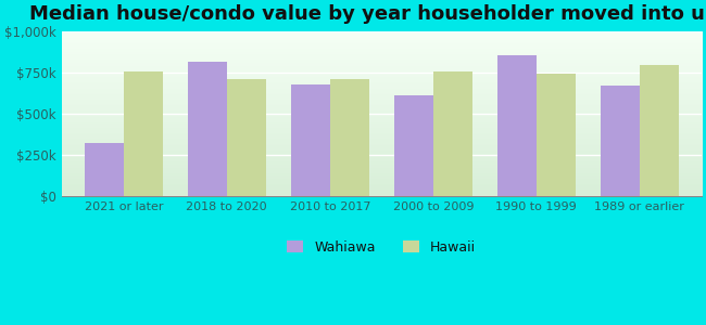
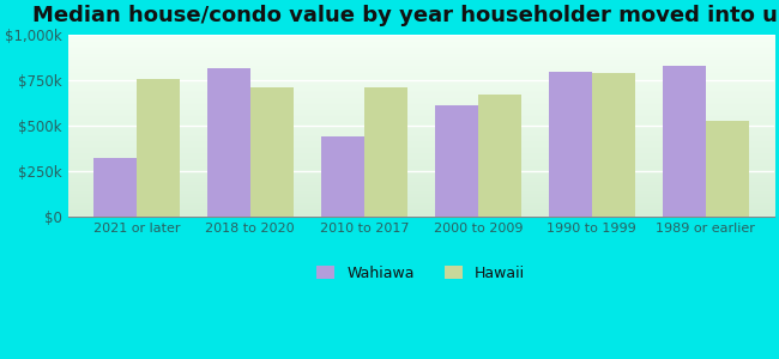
Wahiawa/2010 to 2017: $680k -> $440k
Hawaii/2000 to 2009: $760k -> $670k
Wahiawa/1990 to 1999: $860k -> $800k
Hawaii/1990 to 1999: $740k -> $790k
Wahiawa/1989 or earlier: $670k -> $830k
Hawaii/1989 or earlier: $800k -> $530k
